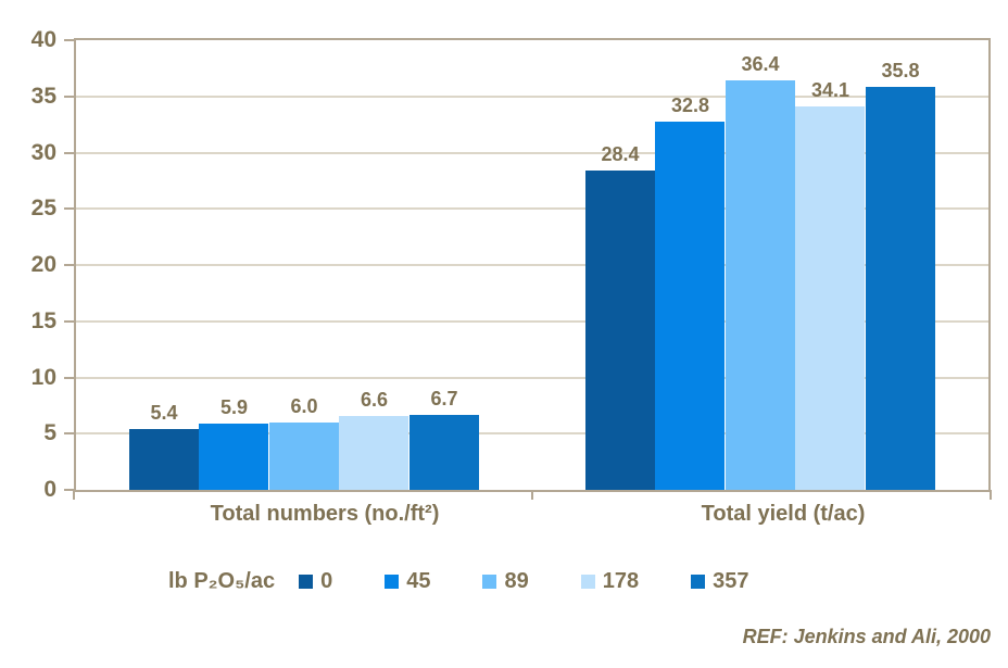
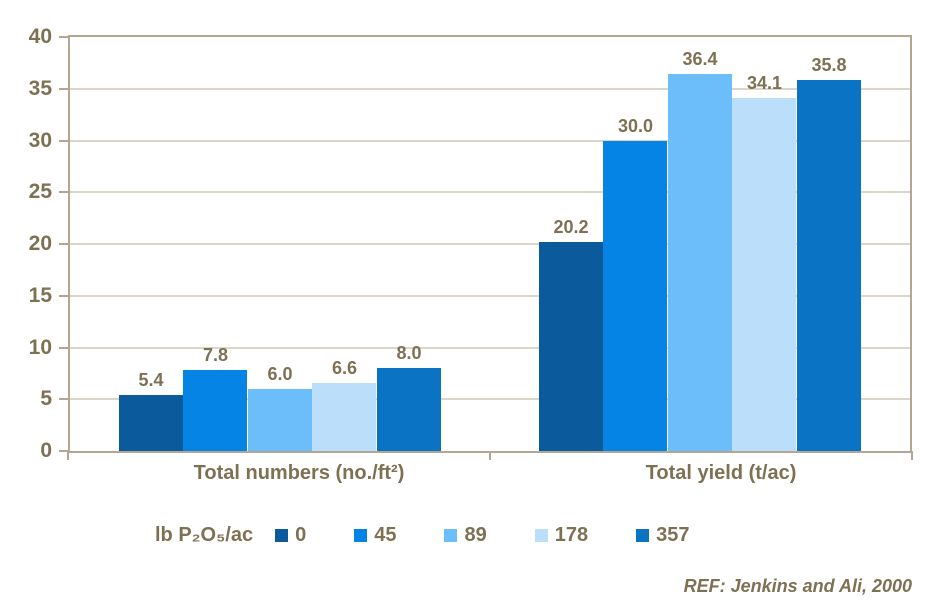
45/Total numbers (no./ft²): 5.9 -> 7.8
357/Total numbers (no./ft²): 6.7 -> 8.0
0/Total yield (t/ac): 28.4 -> 20.2
45/Total yield (t/ac): 32.8 -> 30.0
